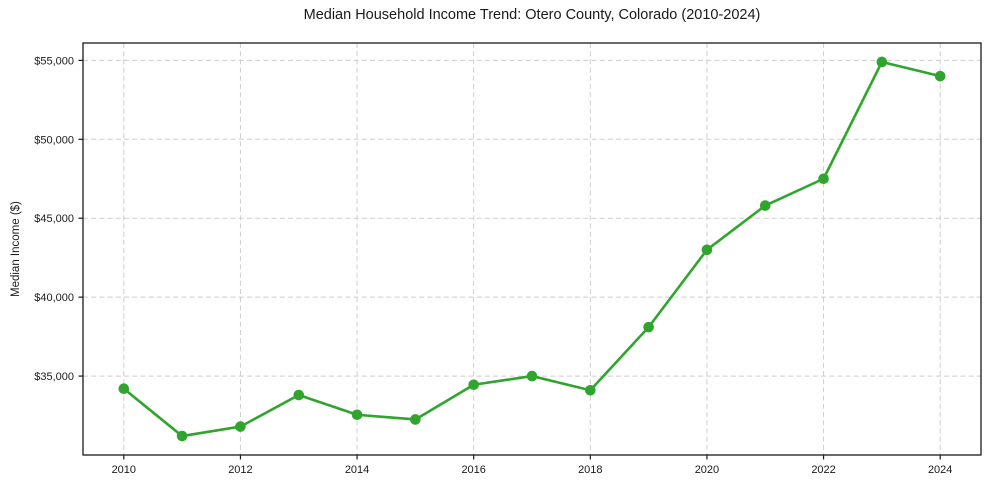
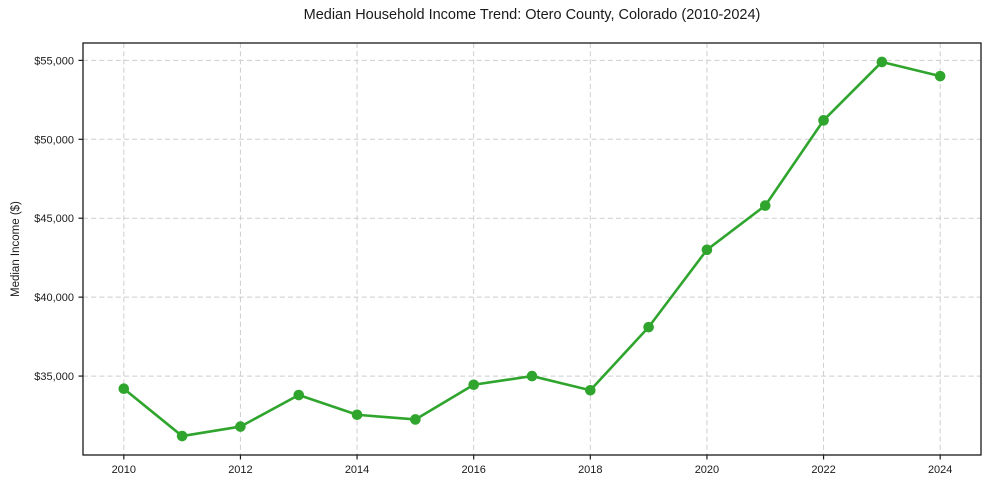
2022: $47500 -> $51200
